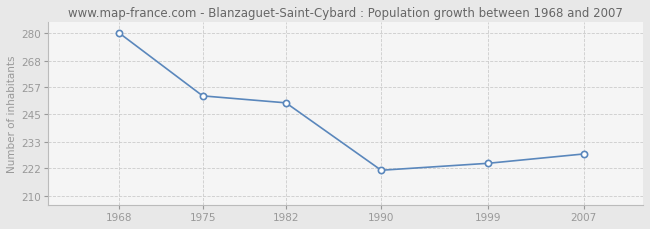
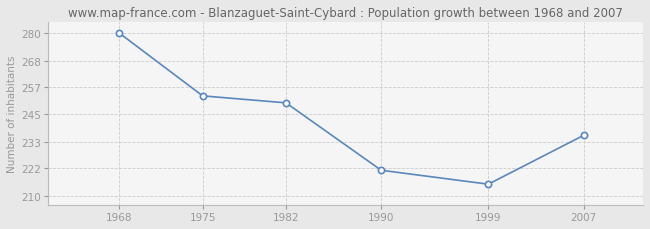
1999: 224 -> 215
2007: 228 -> 236
